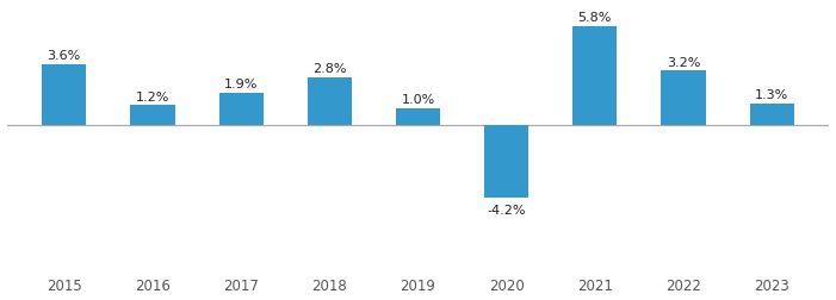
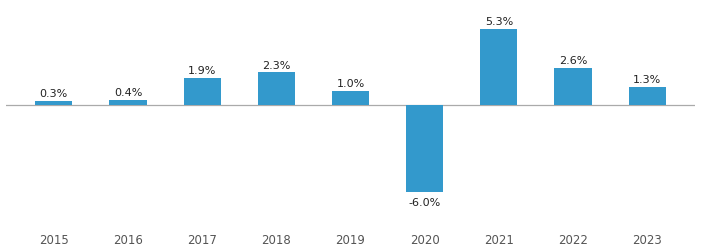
2015: 3.6% -> 0.3%
2016: 1.2% -> 0.4%
2018: 2.8% -> 2.3%
2020: -4.2% -> -6.0%
2021: 5.8% -> 5.3%
2022: 3.2% -> 2.6%
